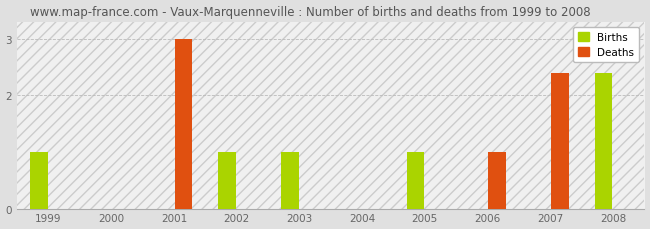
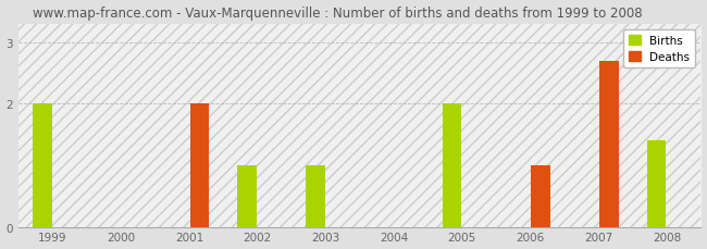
Births/1999: 1.0 -> 2.0
Deaths/2001: 3.0 -> 2.0
Births/2005: 1.0 -> 2.0
Deaths/2007: 2.4 -> 2.7
Births/2008: 2.4 -> 1.4
